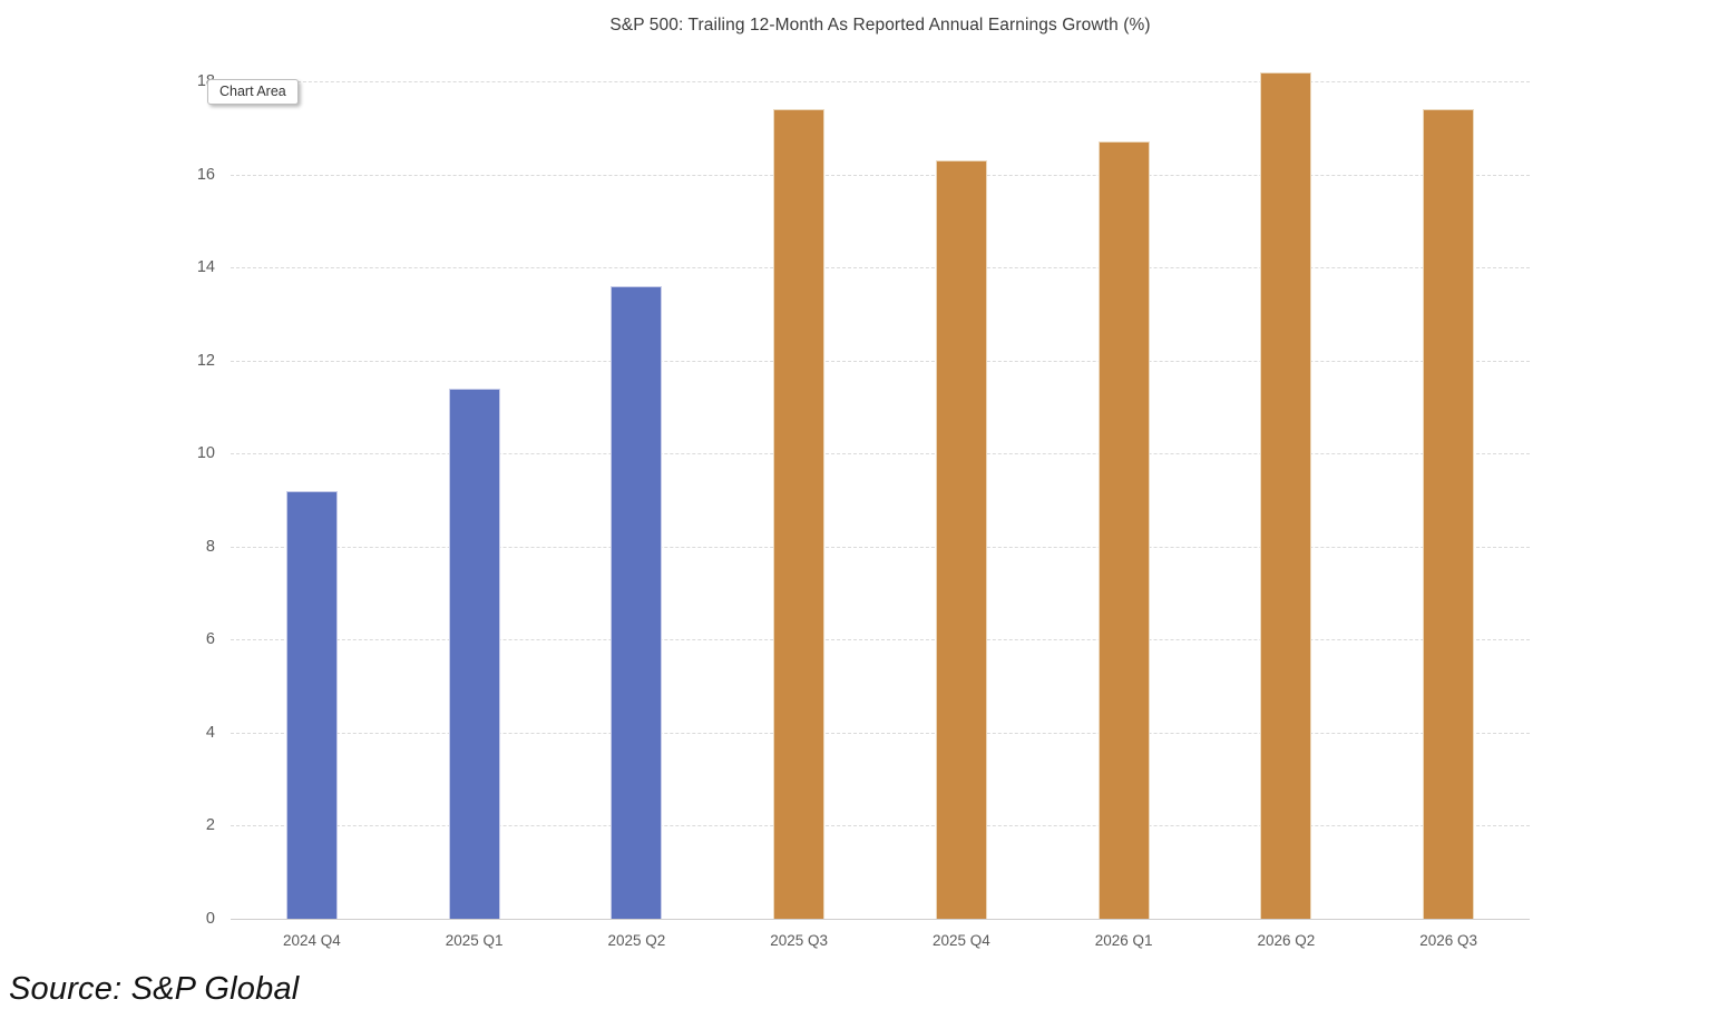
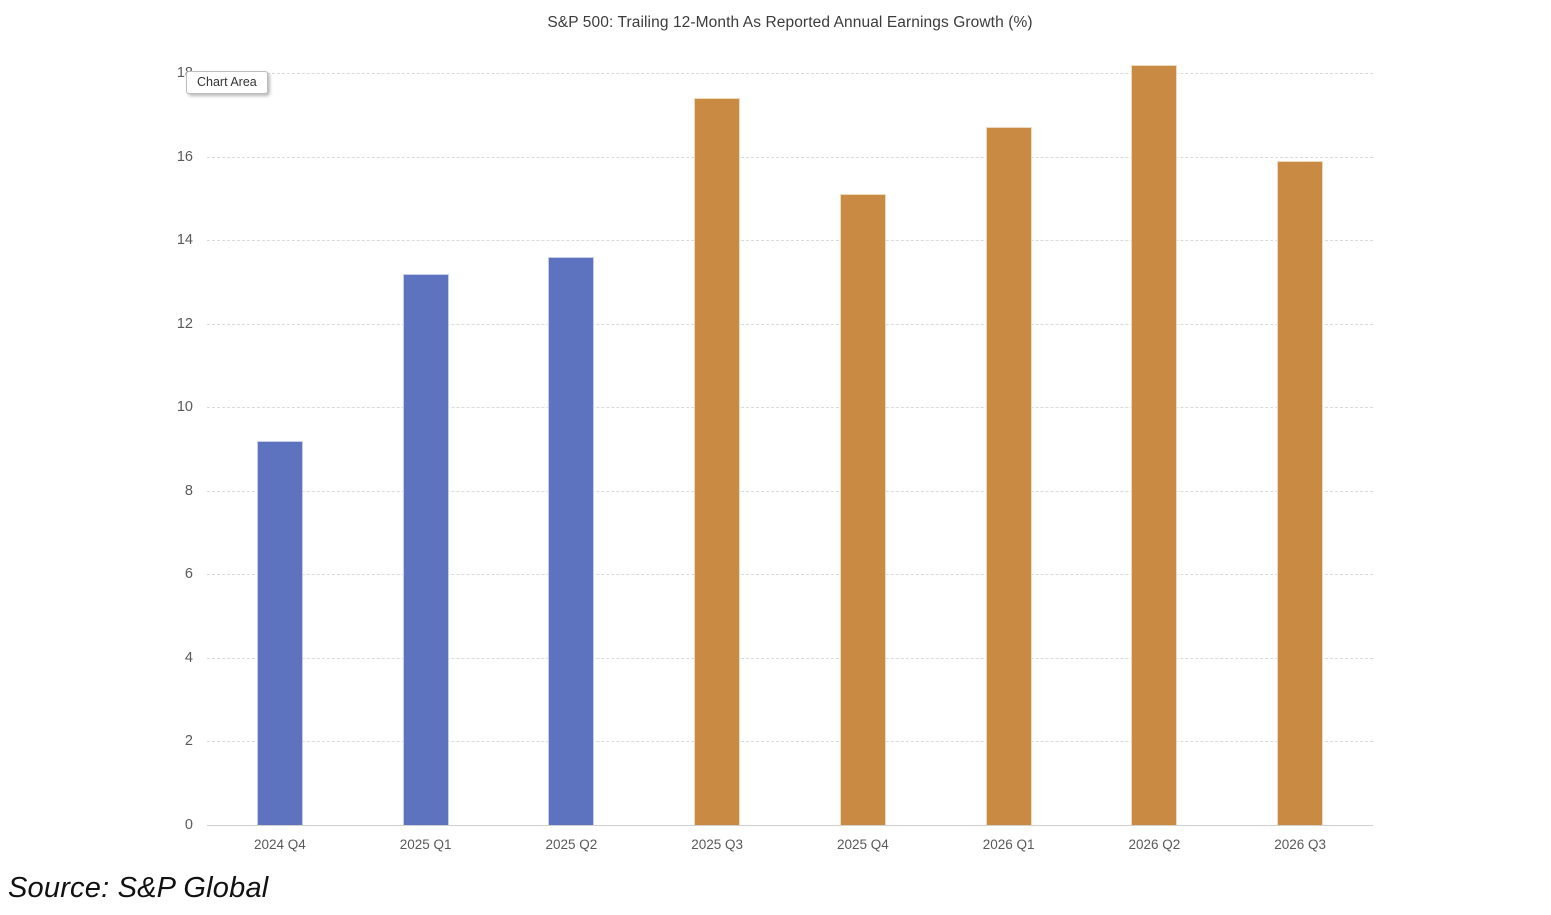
2025 Q1: 11.4 -> 13.2
2025 Q4: 16.3 -> 15.1
2026 Q3: 17.4 -> 15.9
